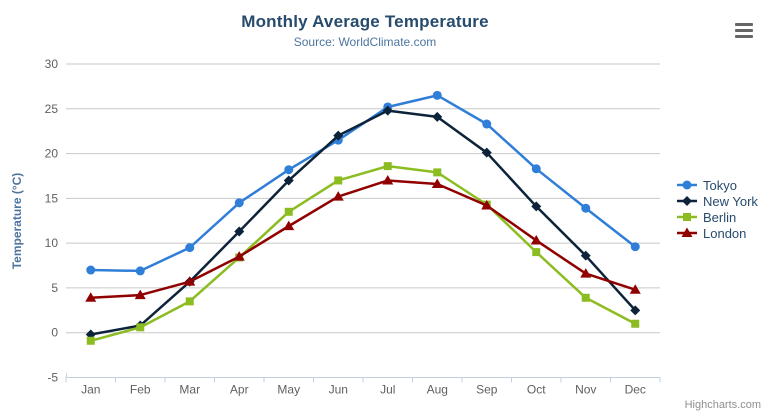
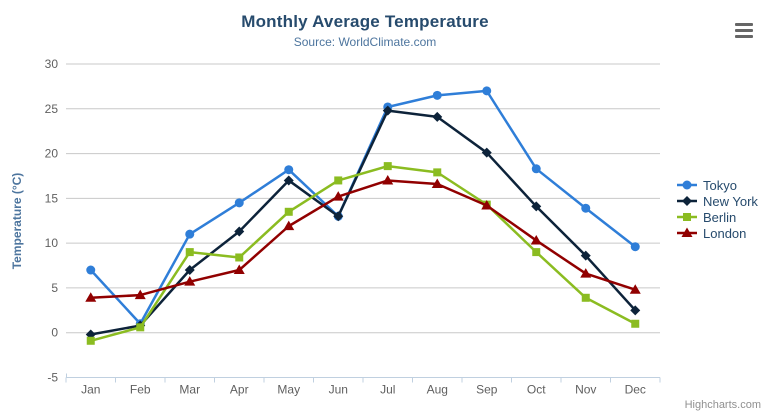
Tokyo/Feb: 7 -> 1
Tokyo/Mar: 10 -> 11
New York/Mar: 6 -> 7
Berlin/Mar: 4 -> 9
London/Apr: 8 -> 7
Tokyo/Jun: 22 -> 13
New York/Jun: 22 -> 13
Tokyo/Sep: 23 -> 27
